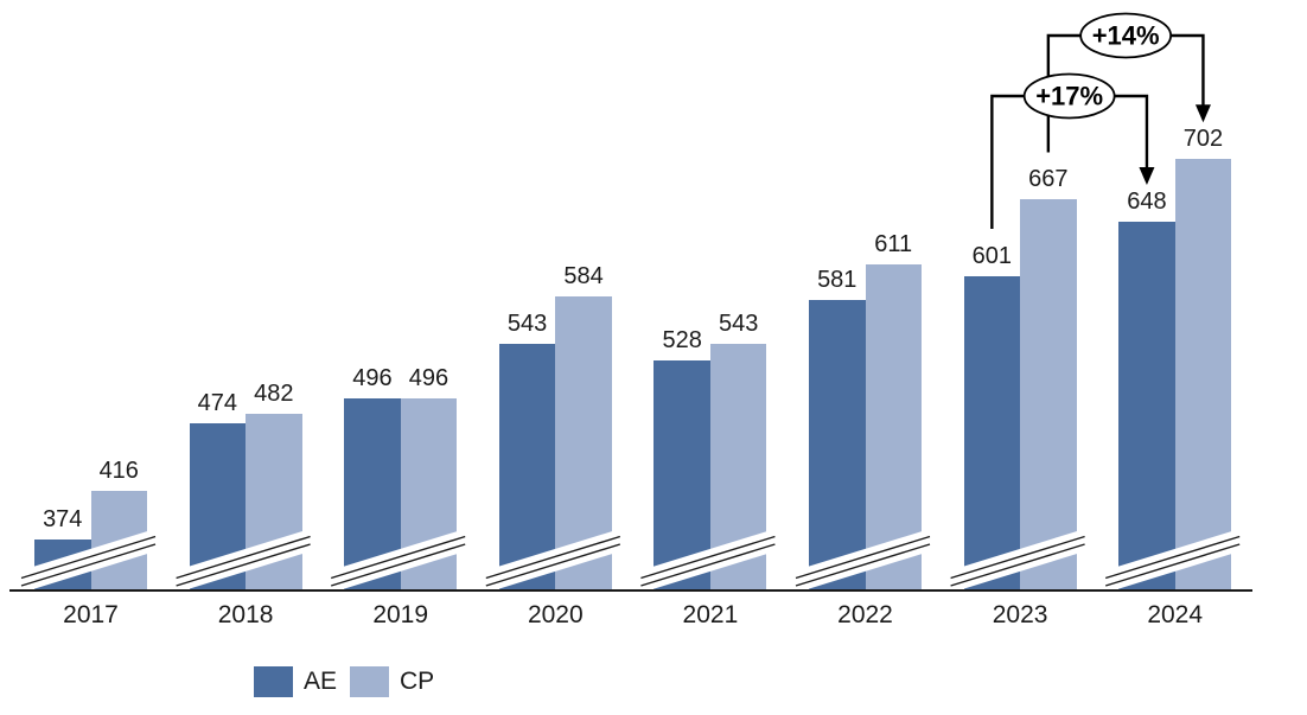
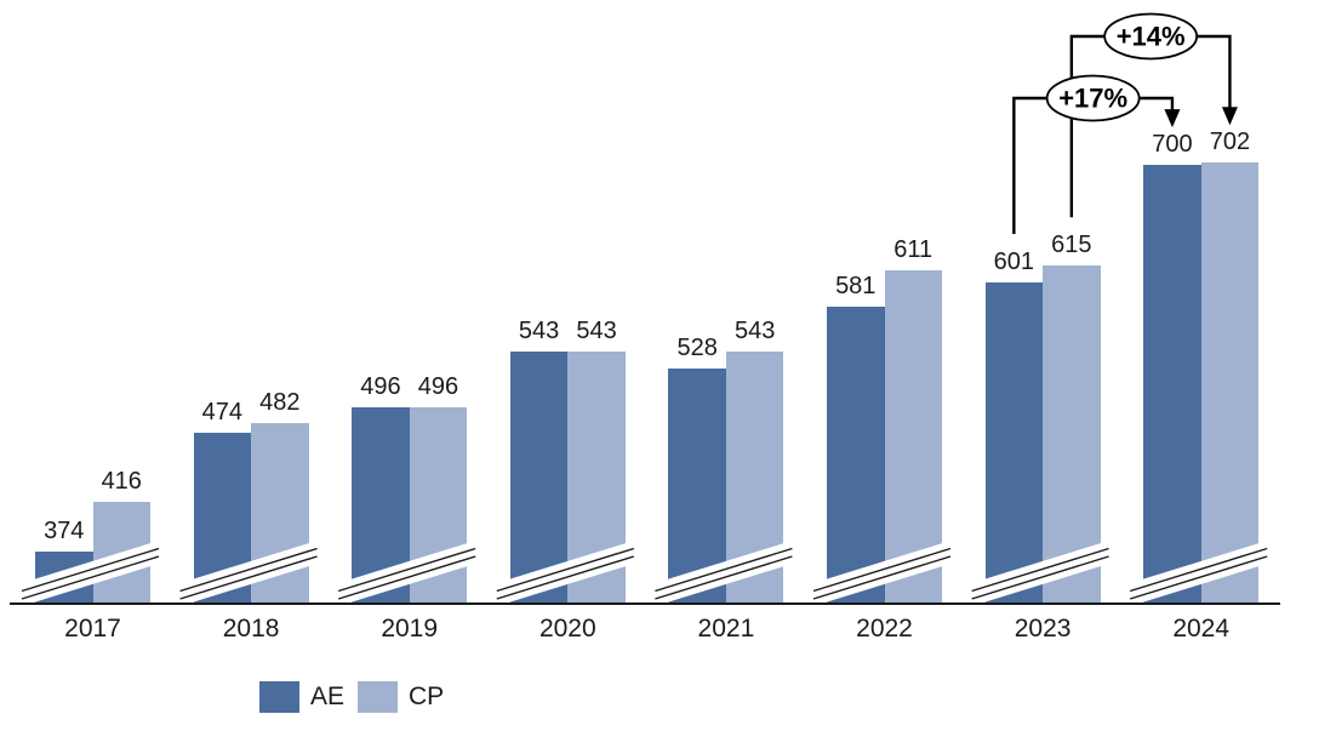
CP/2020: 584 -> 543
CP/2023: 667 -> 615
AE/2024: 648 -> 700
